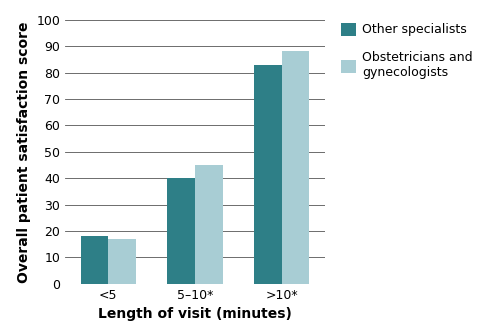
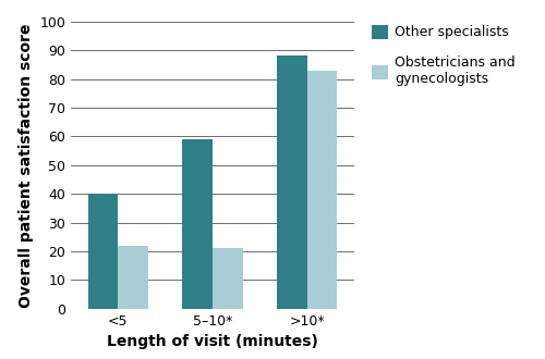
Other specialists/<5: 18 -> 40
Obstetricians and gynecologists/<5: 17 -> 22
Other specialists/5–10*: 40 -> 59
Obstetricians and gynecologists/5–10*: 45 -> 21
Other specialists/>10*: 83 -> 88
Obstetricians and gynecologists/>10*: 88 -> 83
